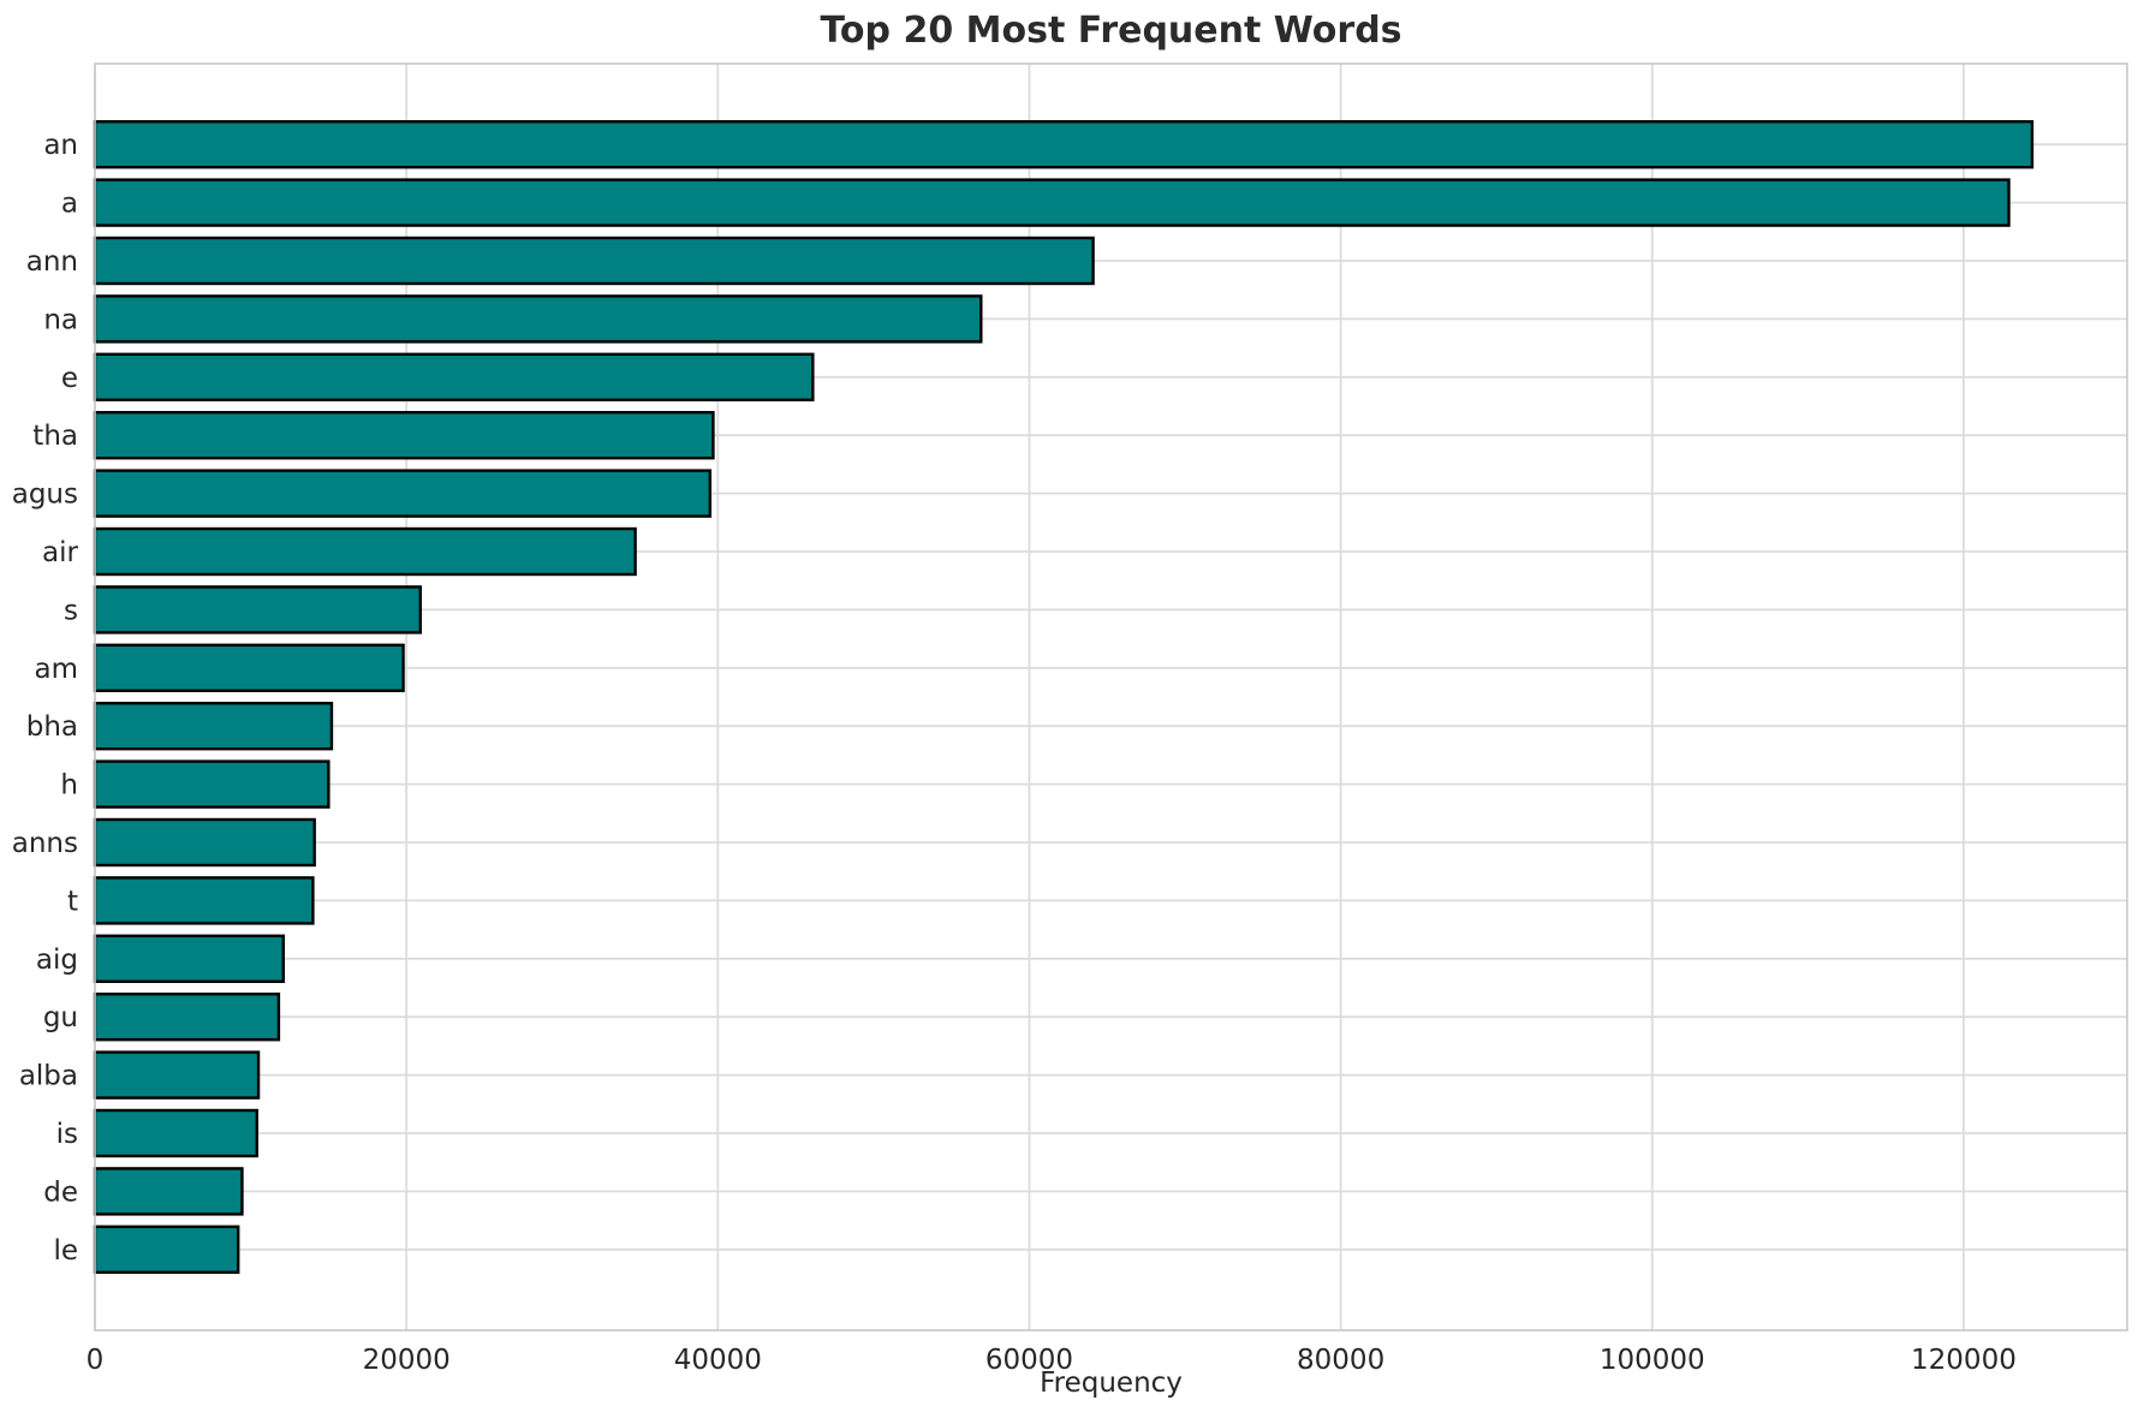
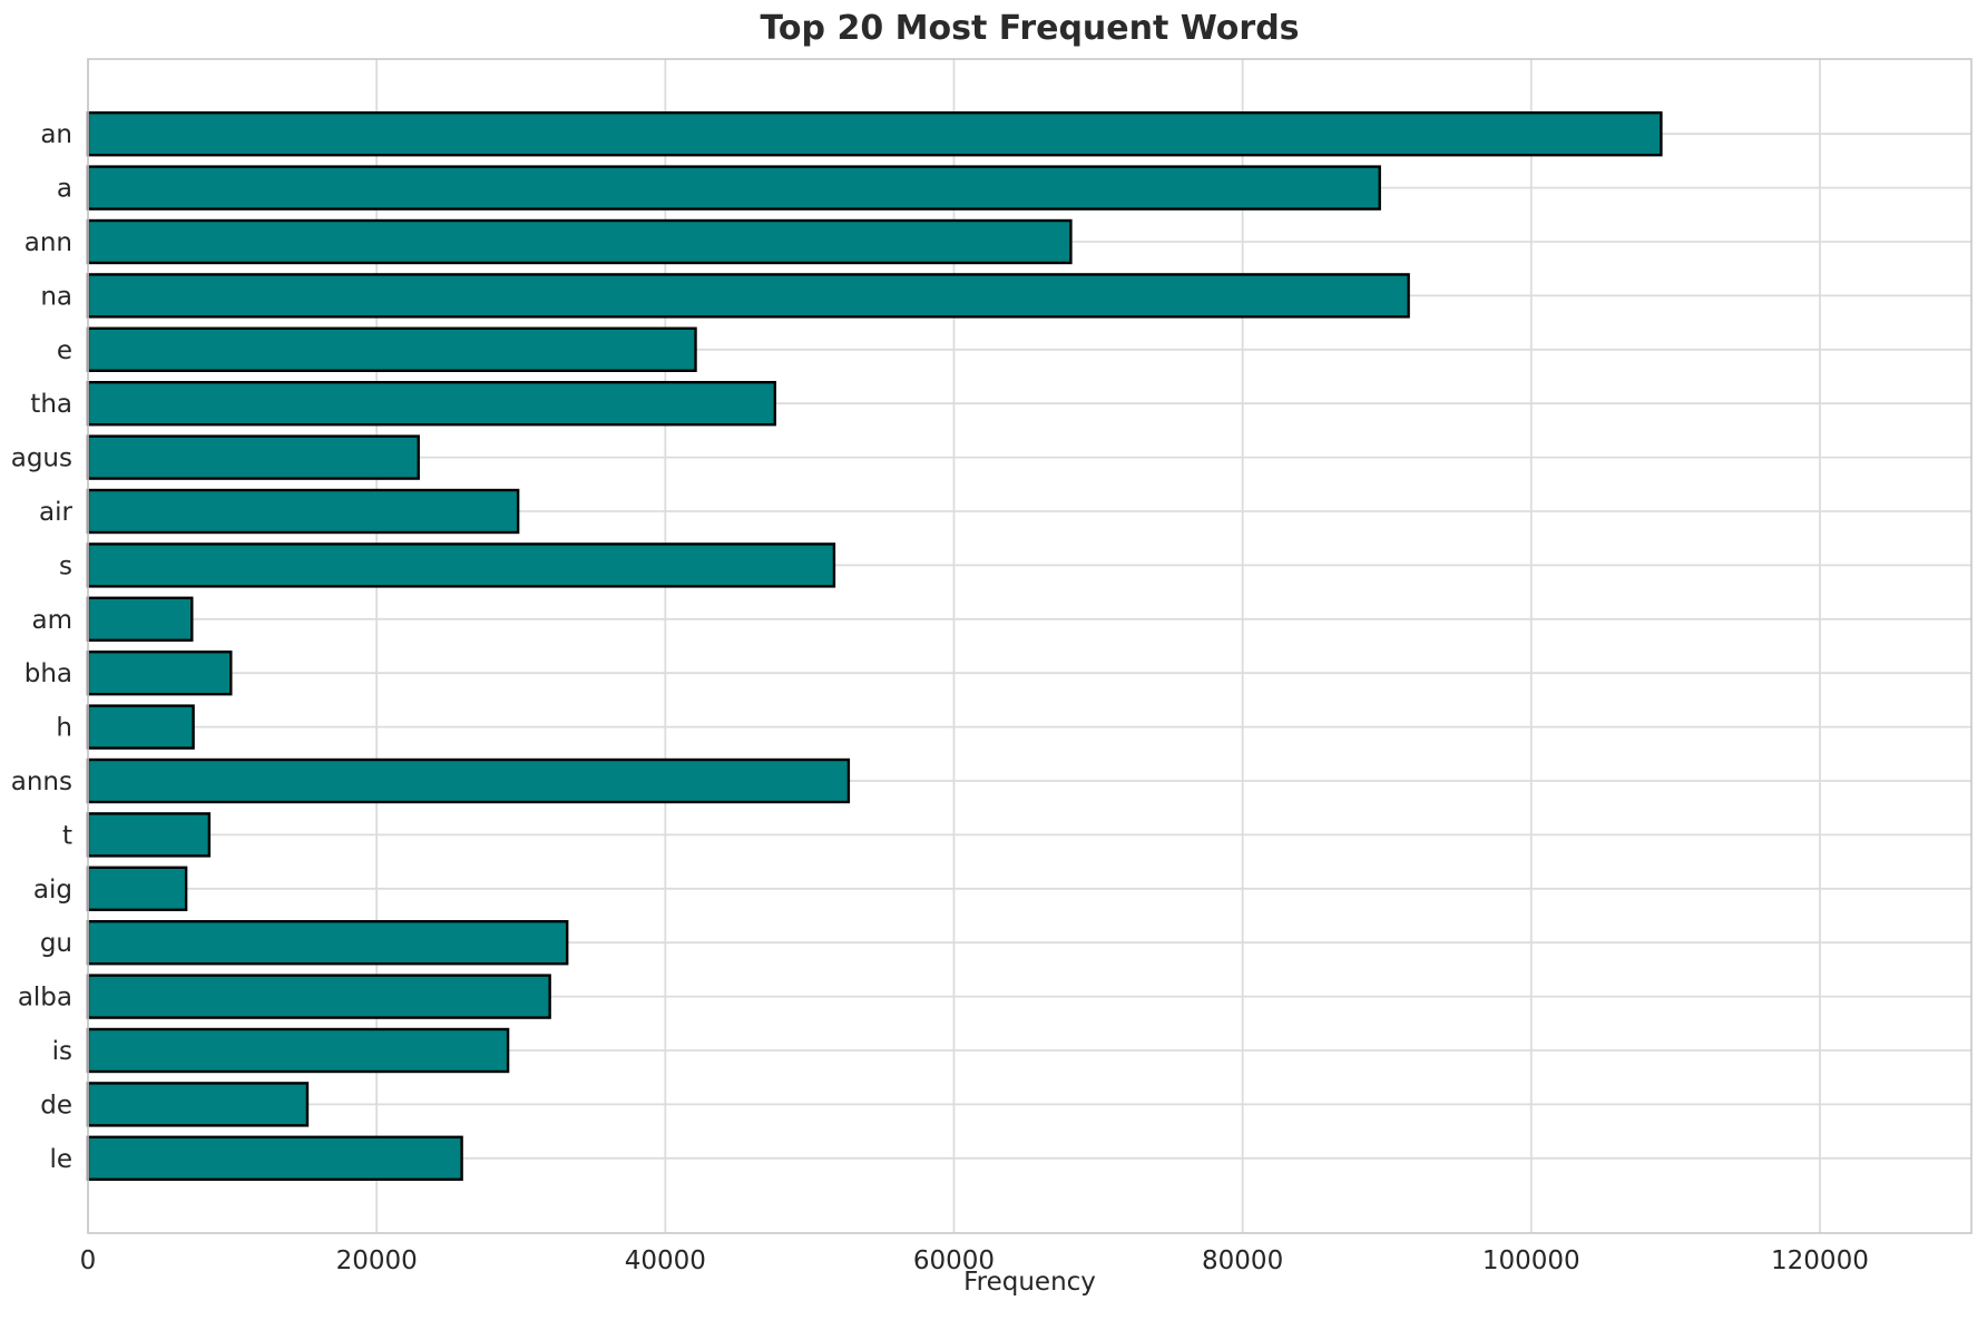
an: 124400 -> 109000
a: 122900 -> 89500
ann: 64100 -> 68100
na: 56900 -> 91500
e: 46100 -> 42100
tha: 39700 -> 47600
agus: 39500 -> 22900
air: 34700 -> 29800
s: 20900 -> 51700
am: 19800 -> 7200
bha: 15200 -> 9900
h: 15000 -> 7300
anns: 14100 -> 52700
t: 14000 -> 8400
aig: 12100 -> 6800
gu: 11800 -> 33200
alba: 10500 -> 32000
is: 10400 -> 29100
de: 9400 -> 15200
le: 9200 -> 25900
